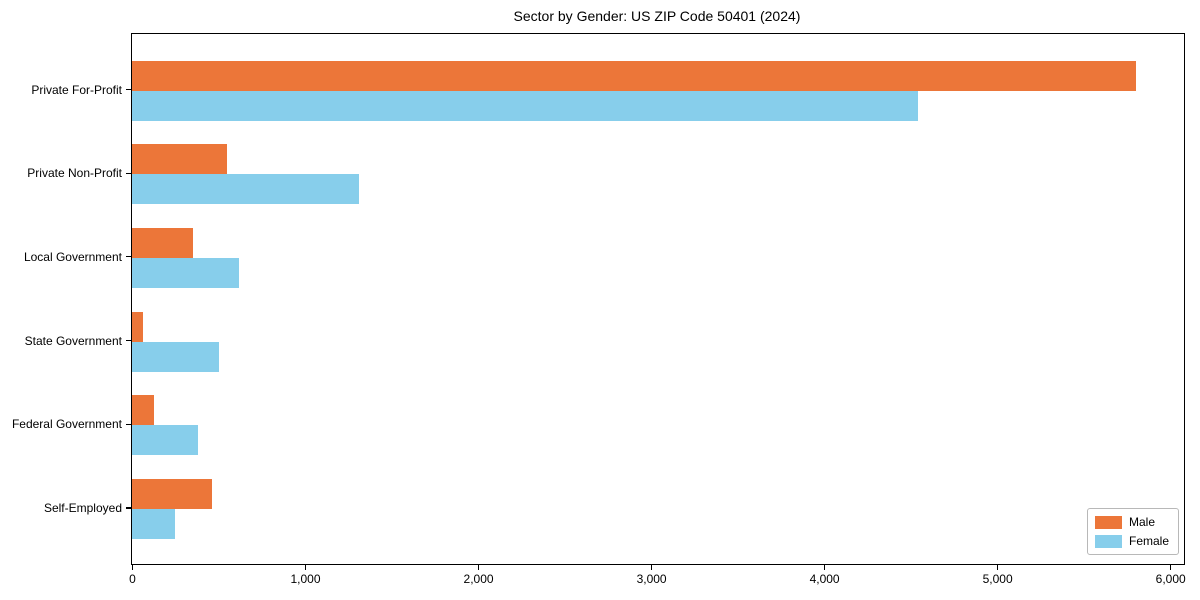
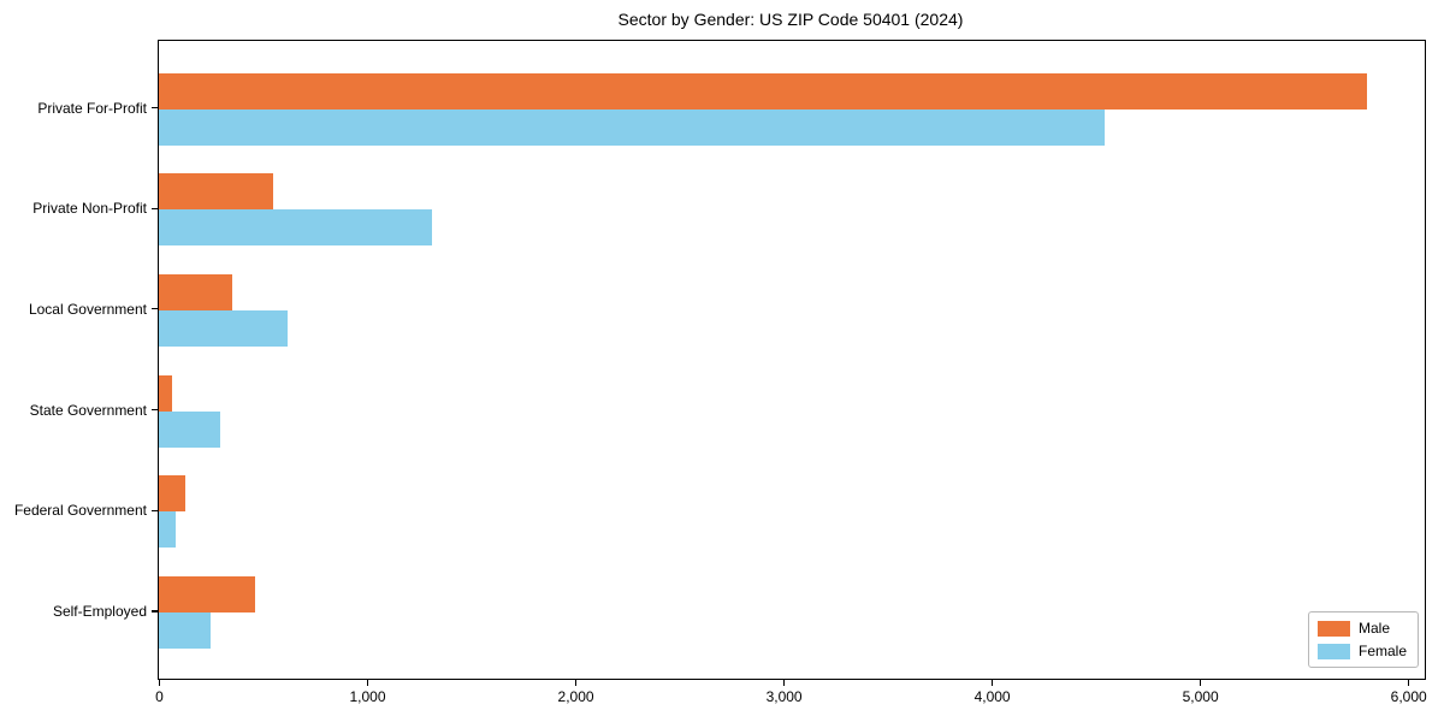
Female/State Government: 500 -> 300
Female/Federal Government: 380 -> 80
